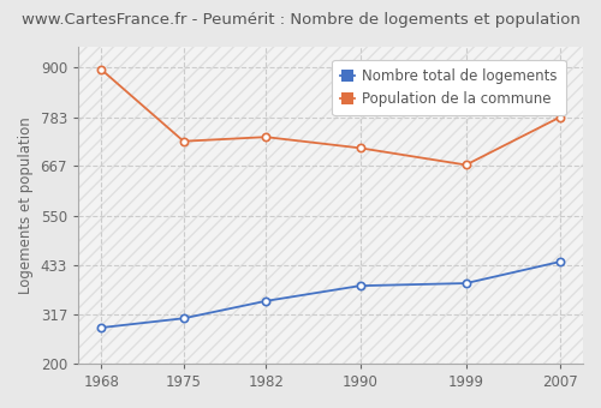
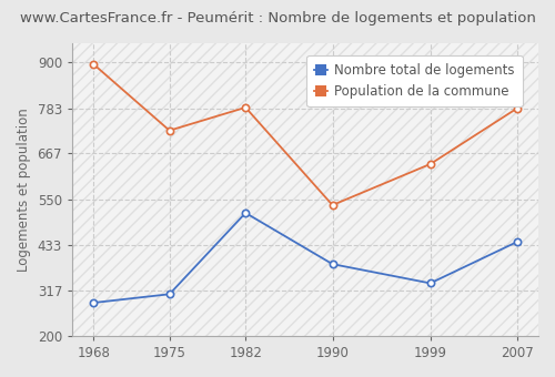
Nombre total de logements/1982: 348 -> 515
Population de la commune/1982: 736 -> 785
Population de la commune/1990: 710 -> 535
Nombre total de logements/1999: 390 -> 335
Population de la commune/1999: 670 -> 640
